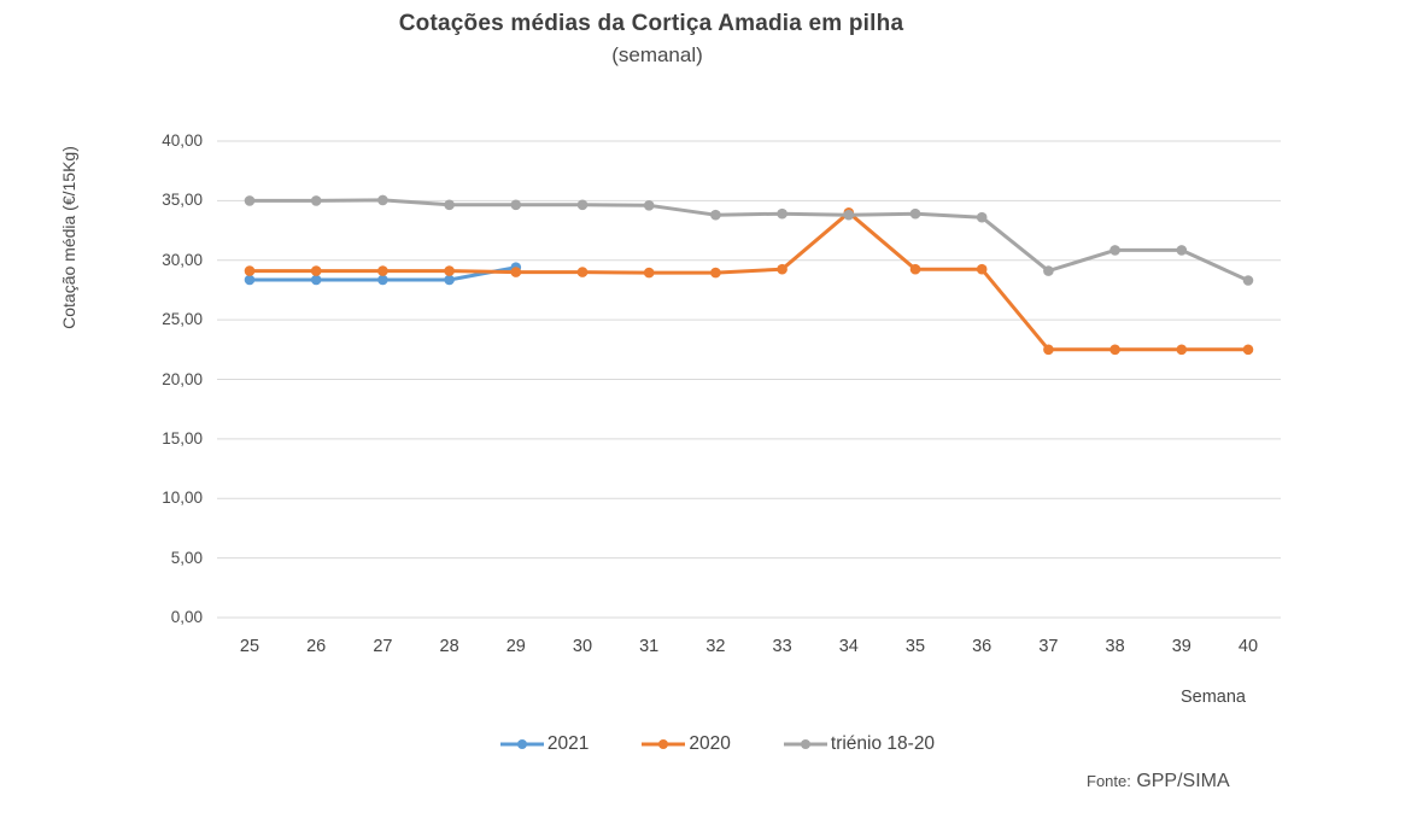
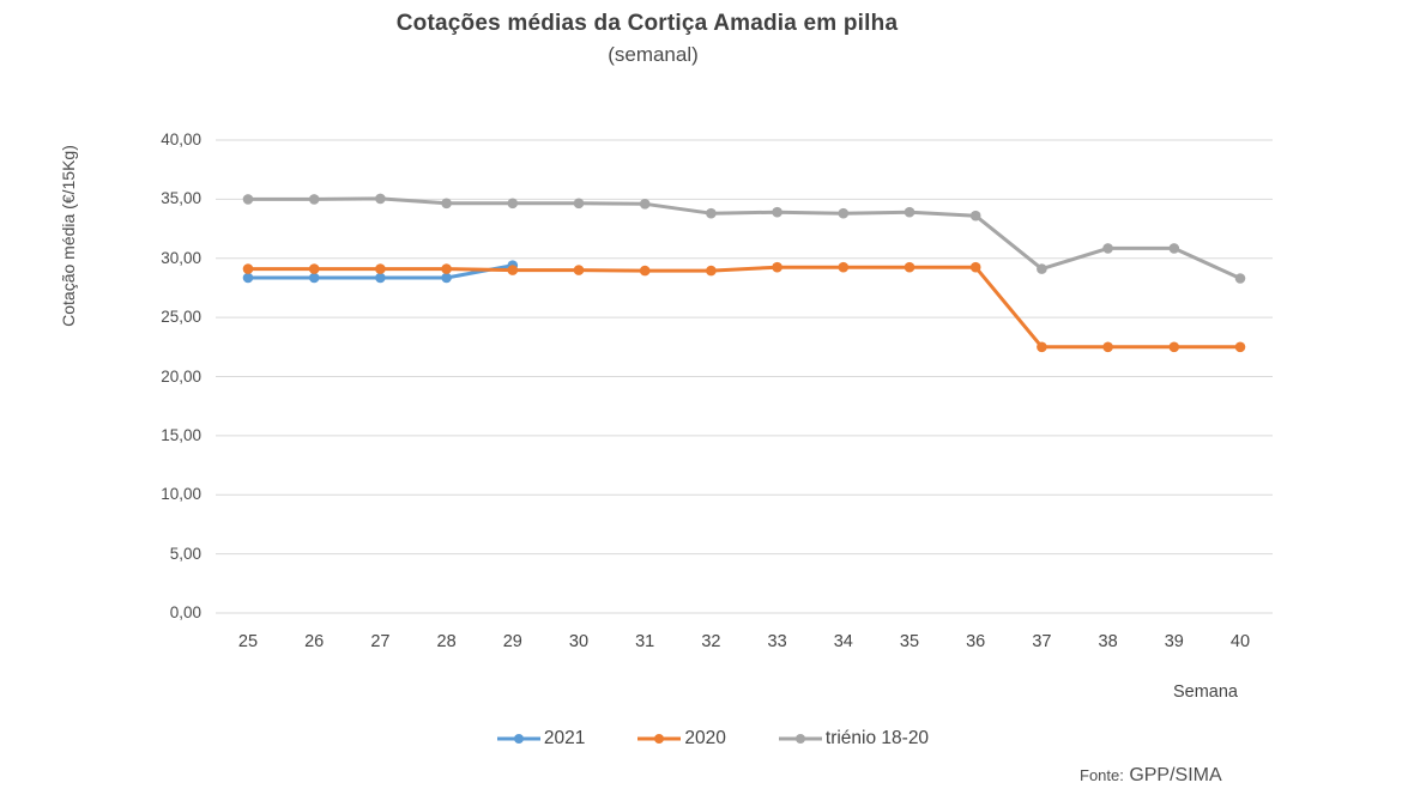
2020/34: 34 -> 29
